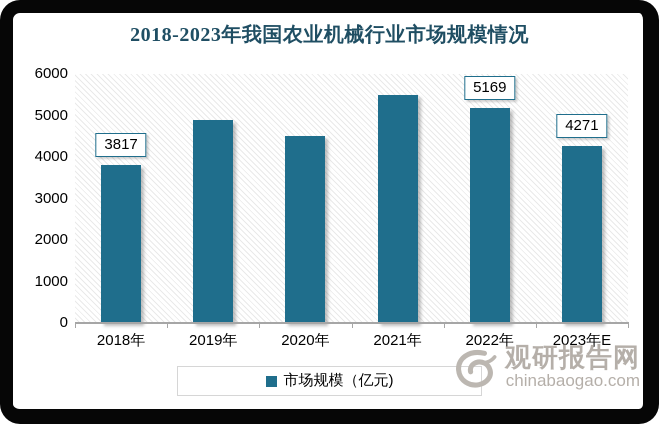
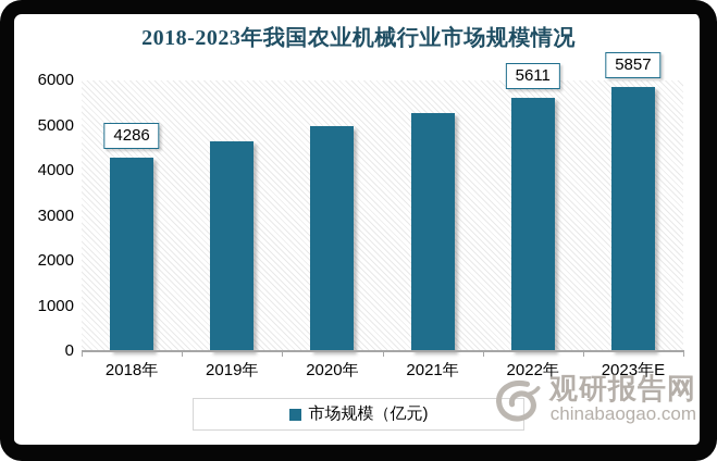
2018年: 3817 -> 4286
2019年: 4900 -> 4700
2020年: 4500 -> 5000
2021年: 5500 -> 5300
2022年: 5169 -> 5611
2023年E: 4271 -> 5857
